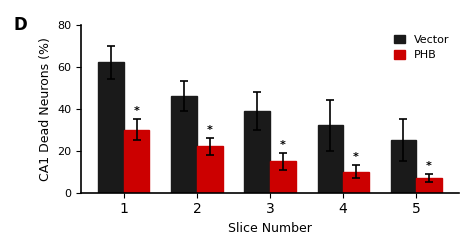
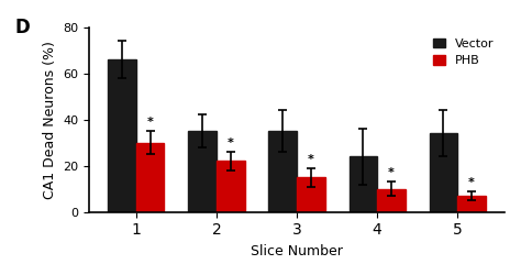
Vector/1: 62 -> 66
Vector/2: 46 -> 35
Vector/3: 39 -> 35
Vector/4: 32 -> 24
Vector/5: 25 -> 34
